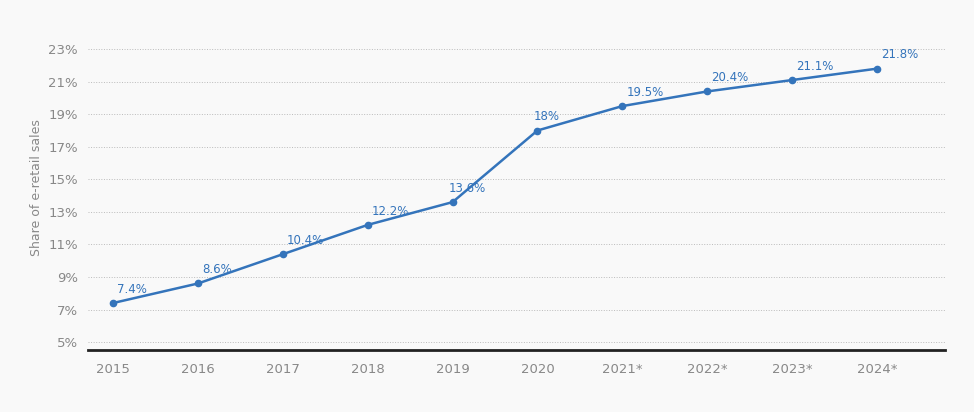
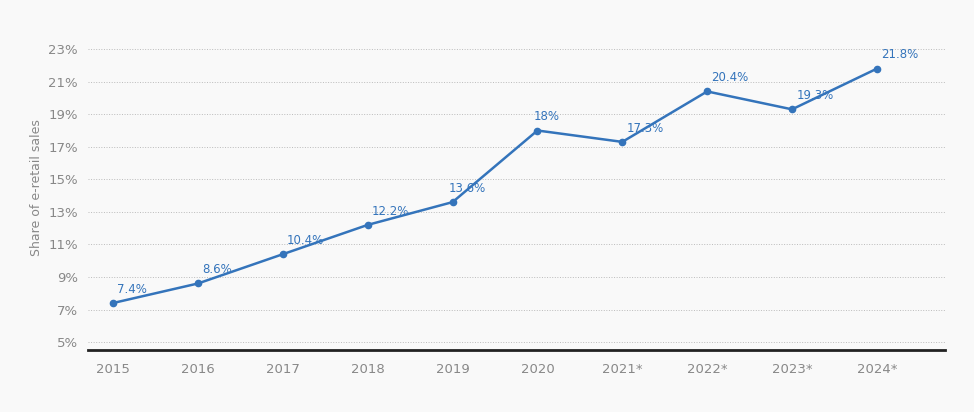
2021*: 19.5% -> 17.3%
2023*: 21.1% -> 19.3%
